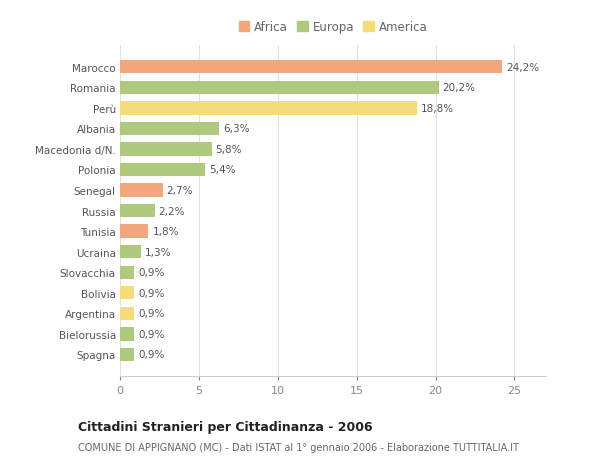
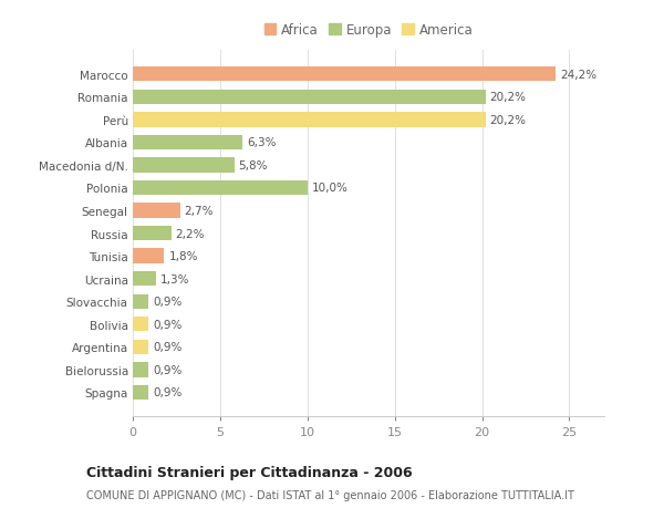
Perù: 18,8% -> 20,2%
Polonia: 5,4% -> 10,0%
